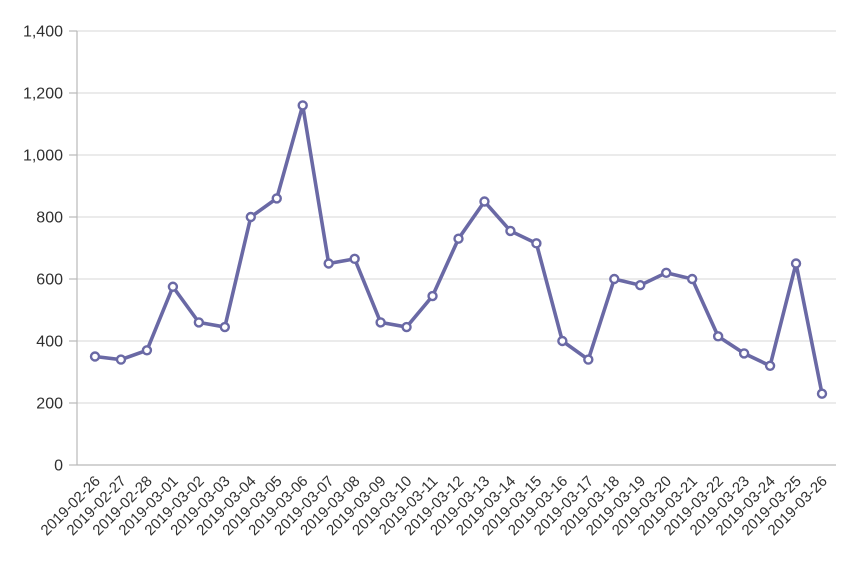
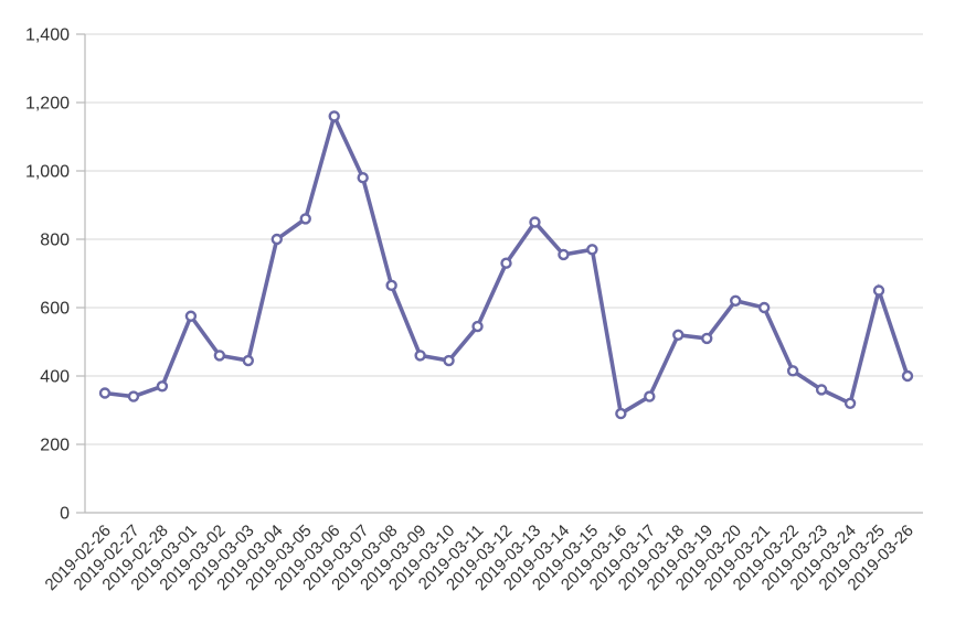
2019-03-07: 650 -> 980
2019-03-15: 720 -> 770
2019-03-16: 400 -> 290
2019-03-18: 600 -> 520
2019-03-19: 580 -> 510
2019-03-26: 230 -> 400
